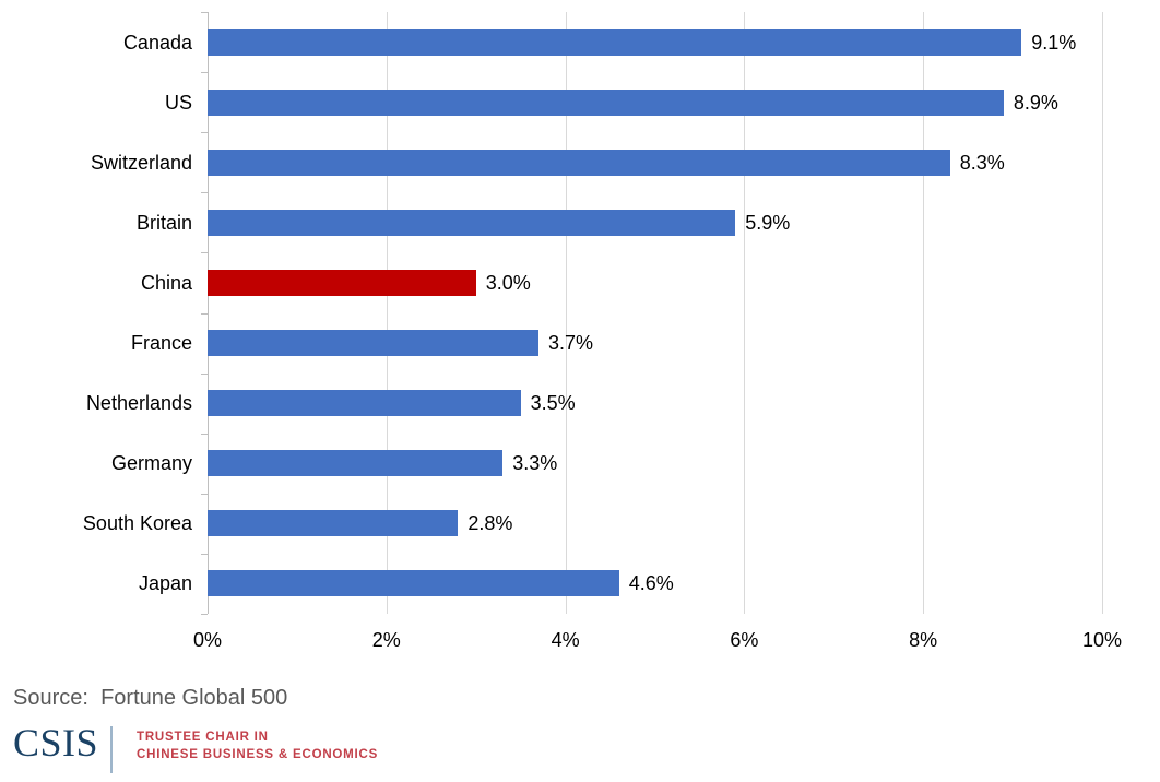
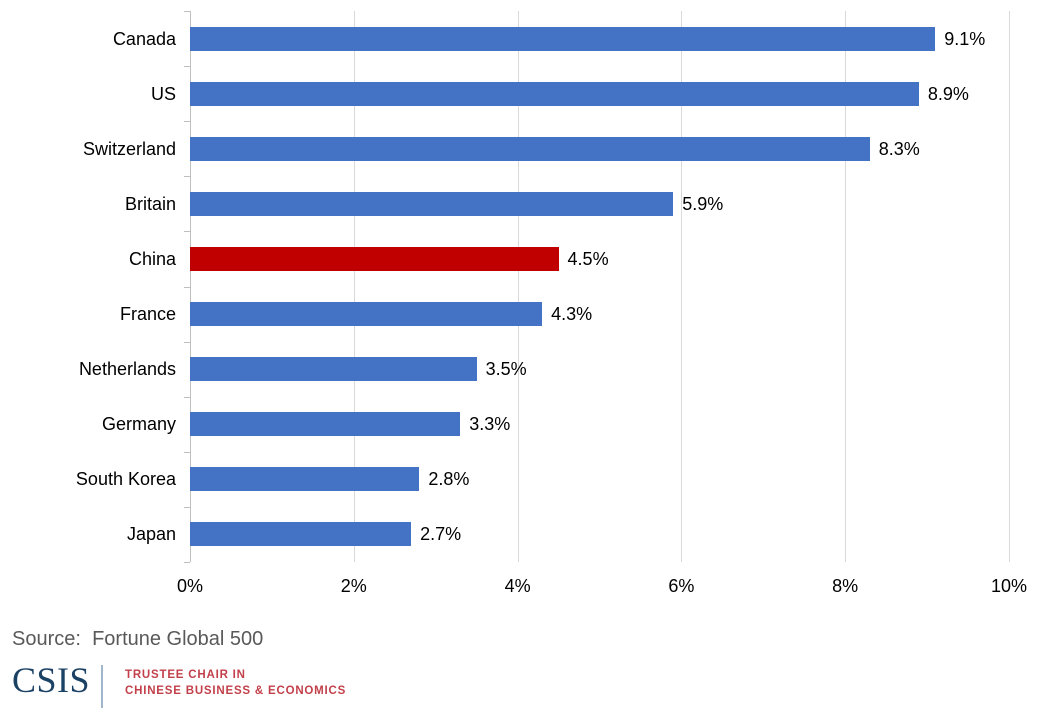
China: 3.0% -> 4.5%
France: 3.7% -> 4.3%
Japan: 4.6% -> 2.7%
